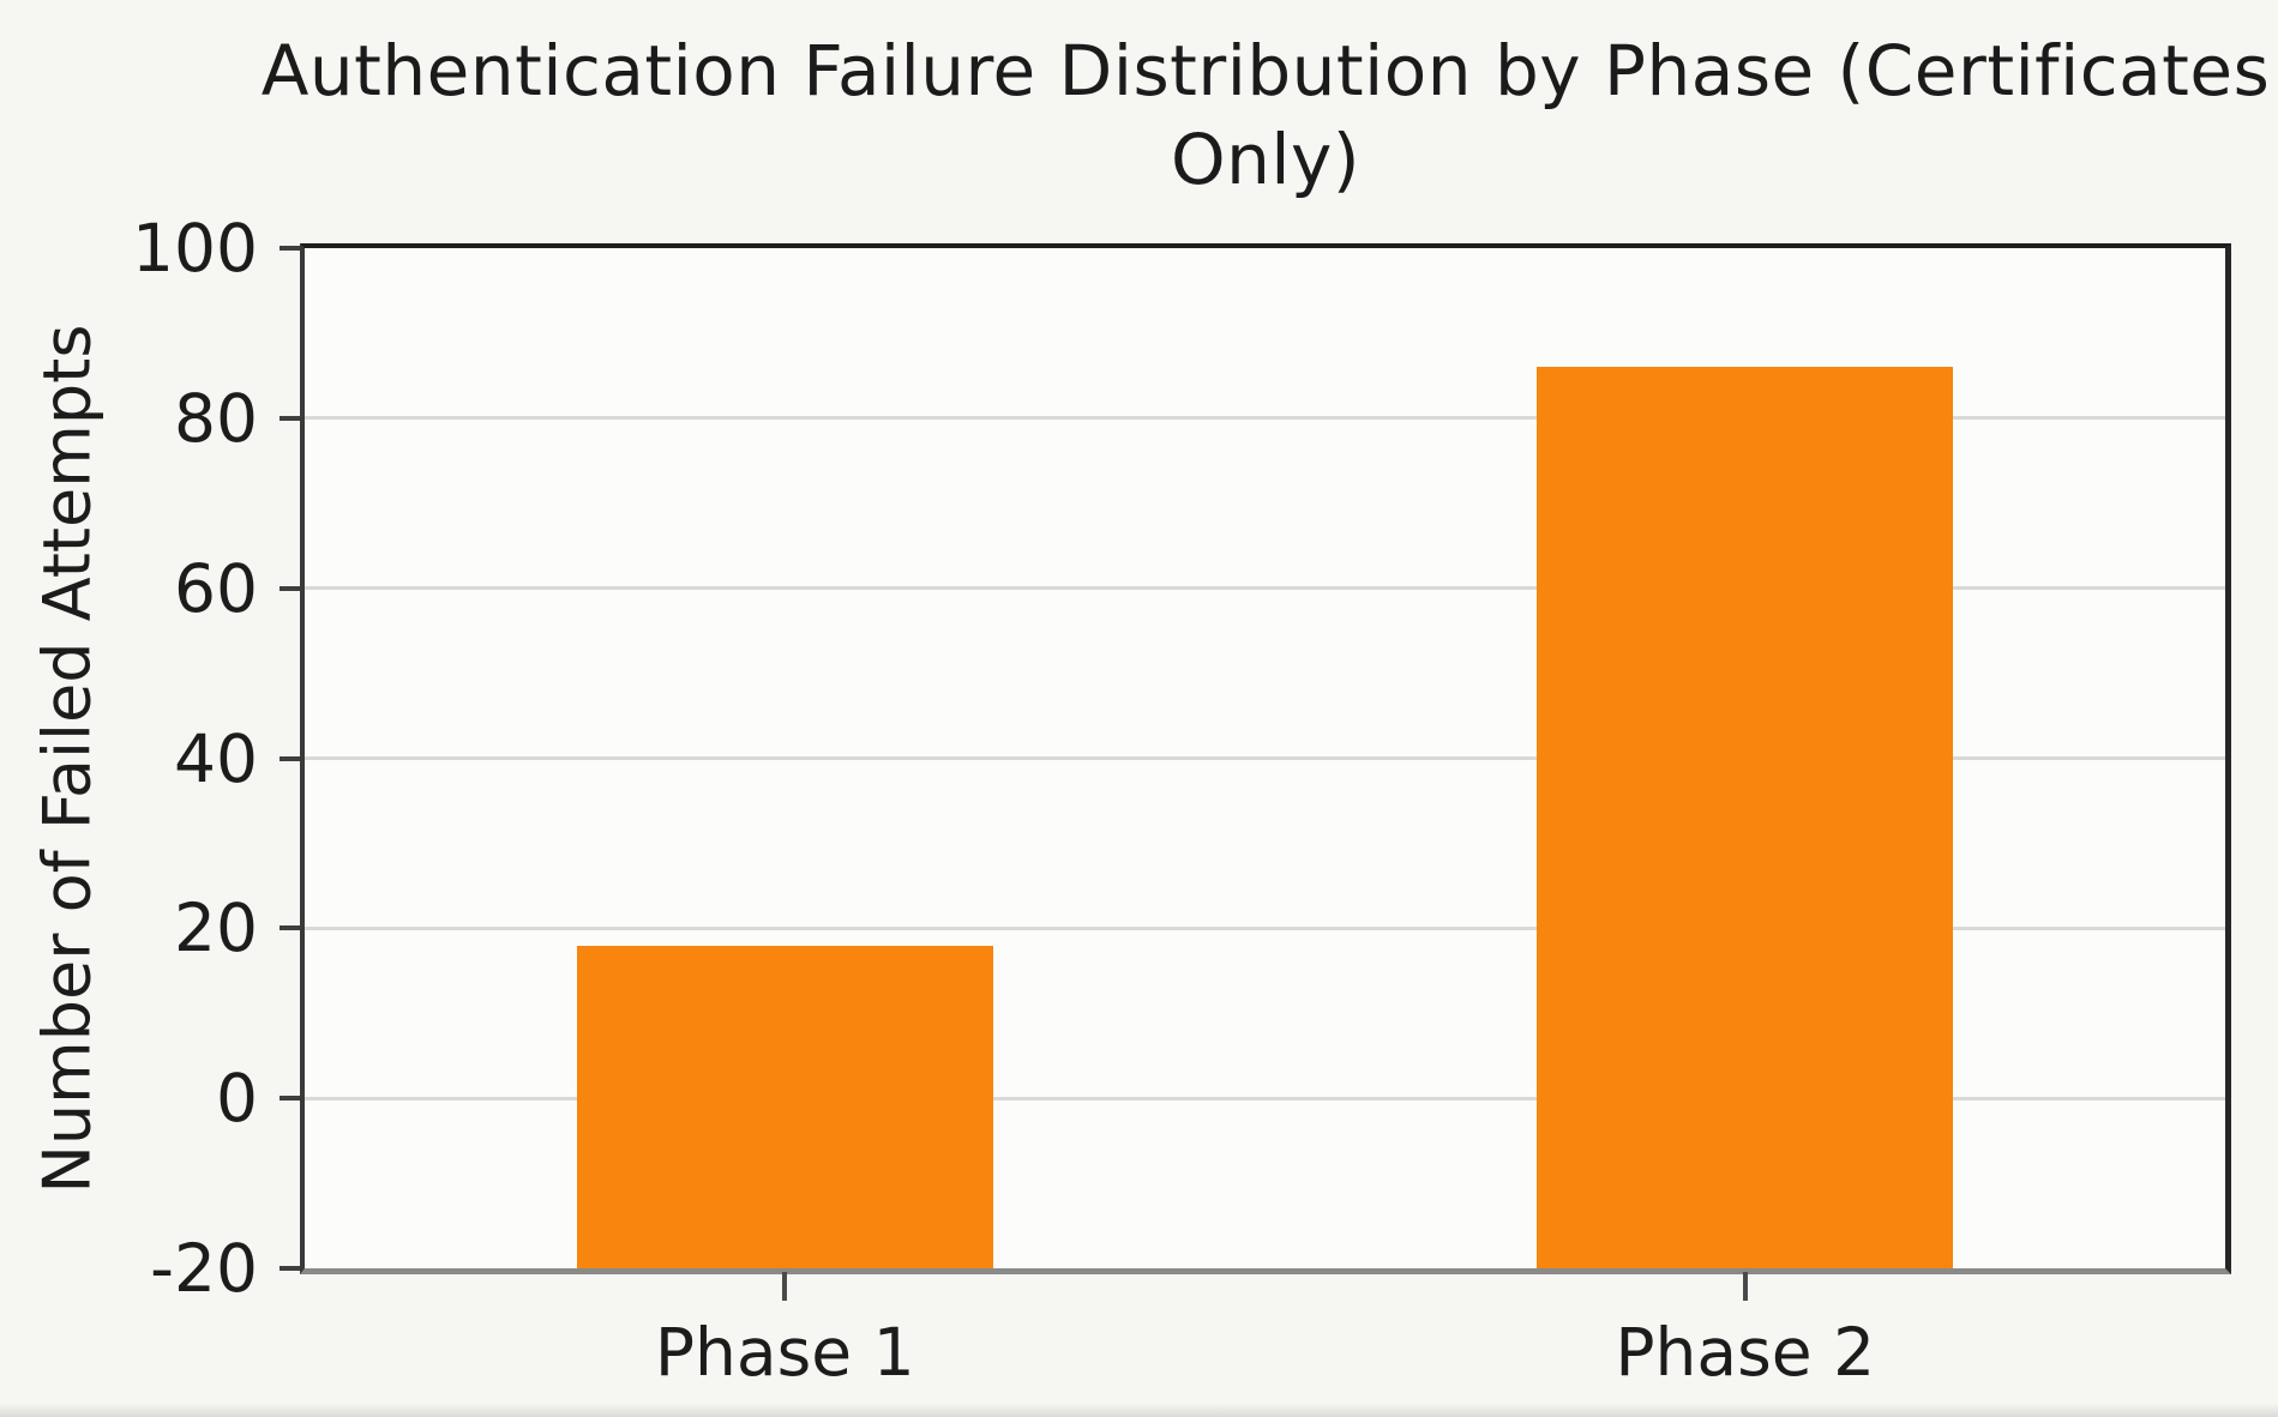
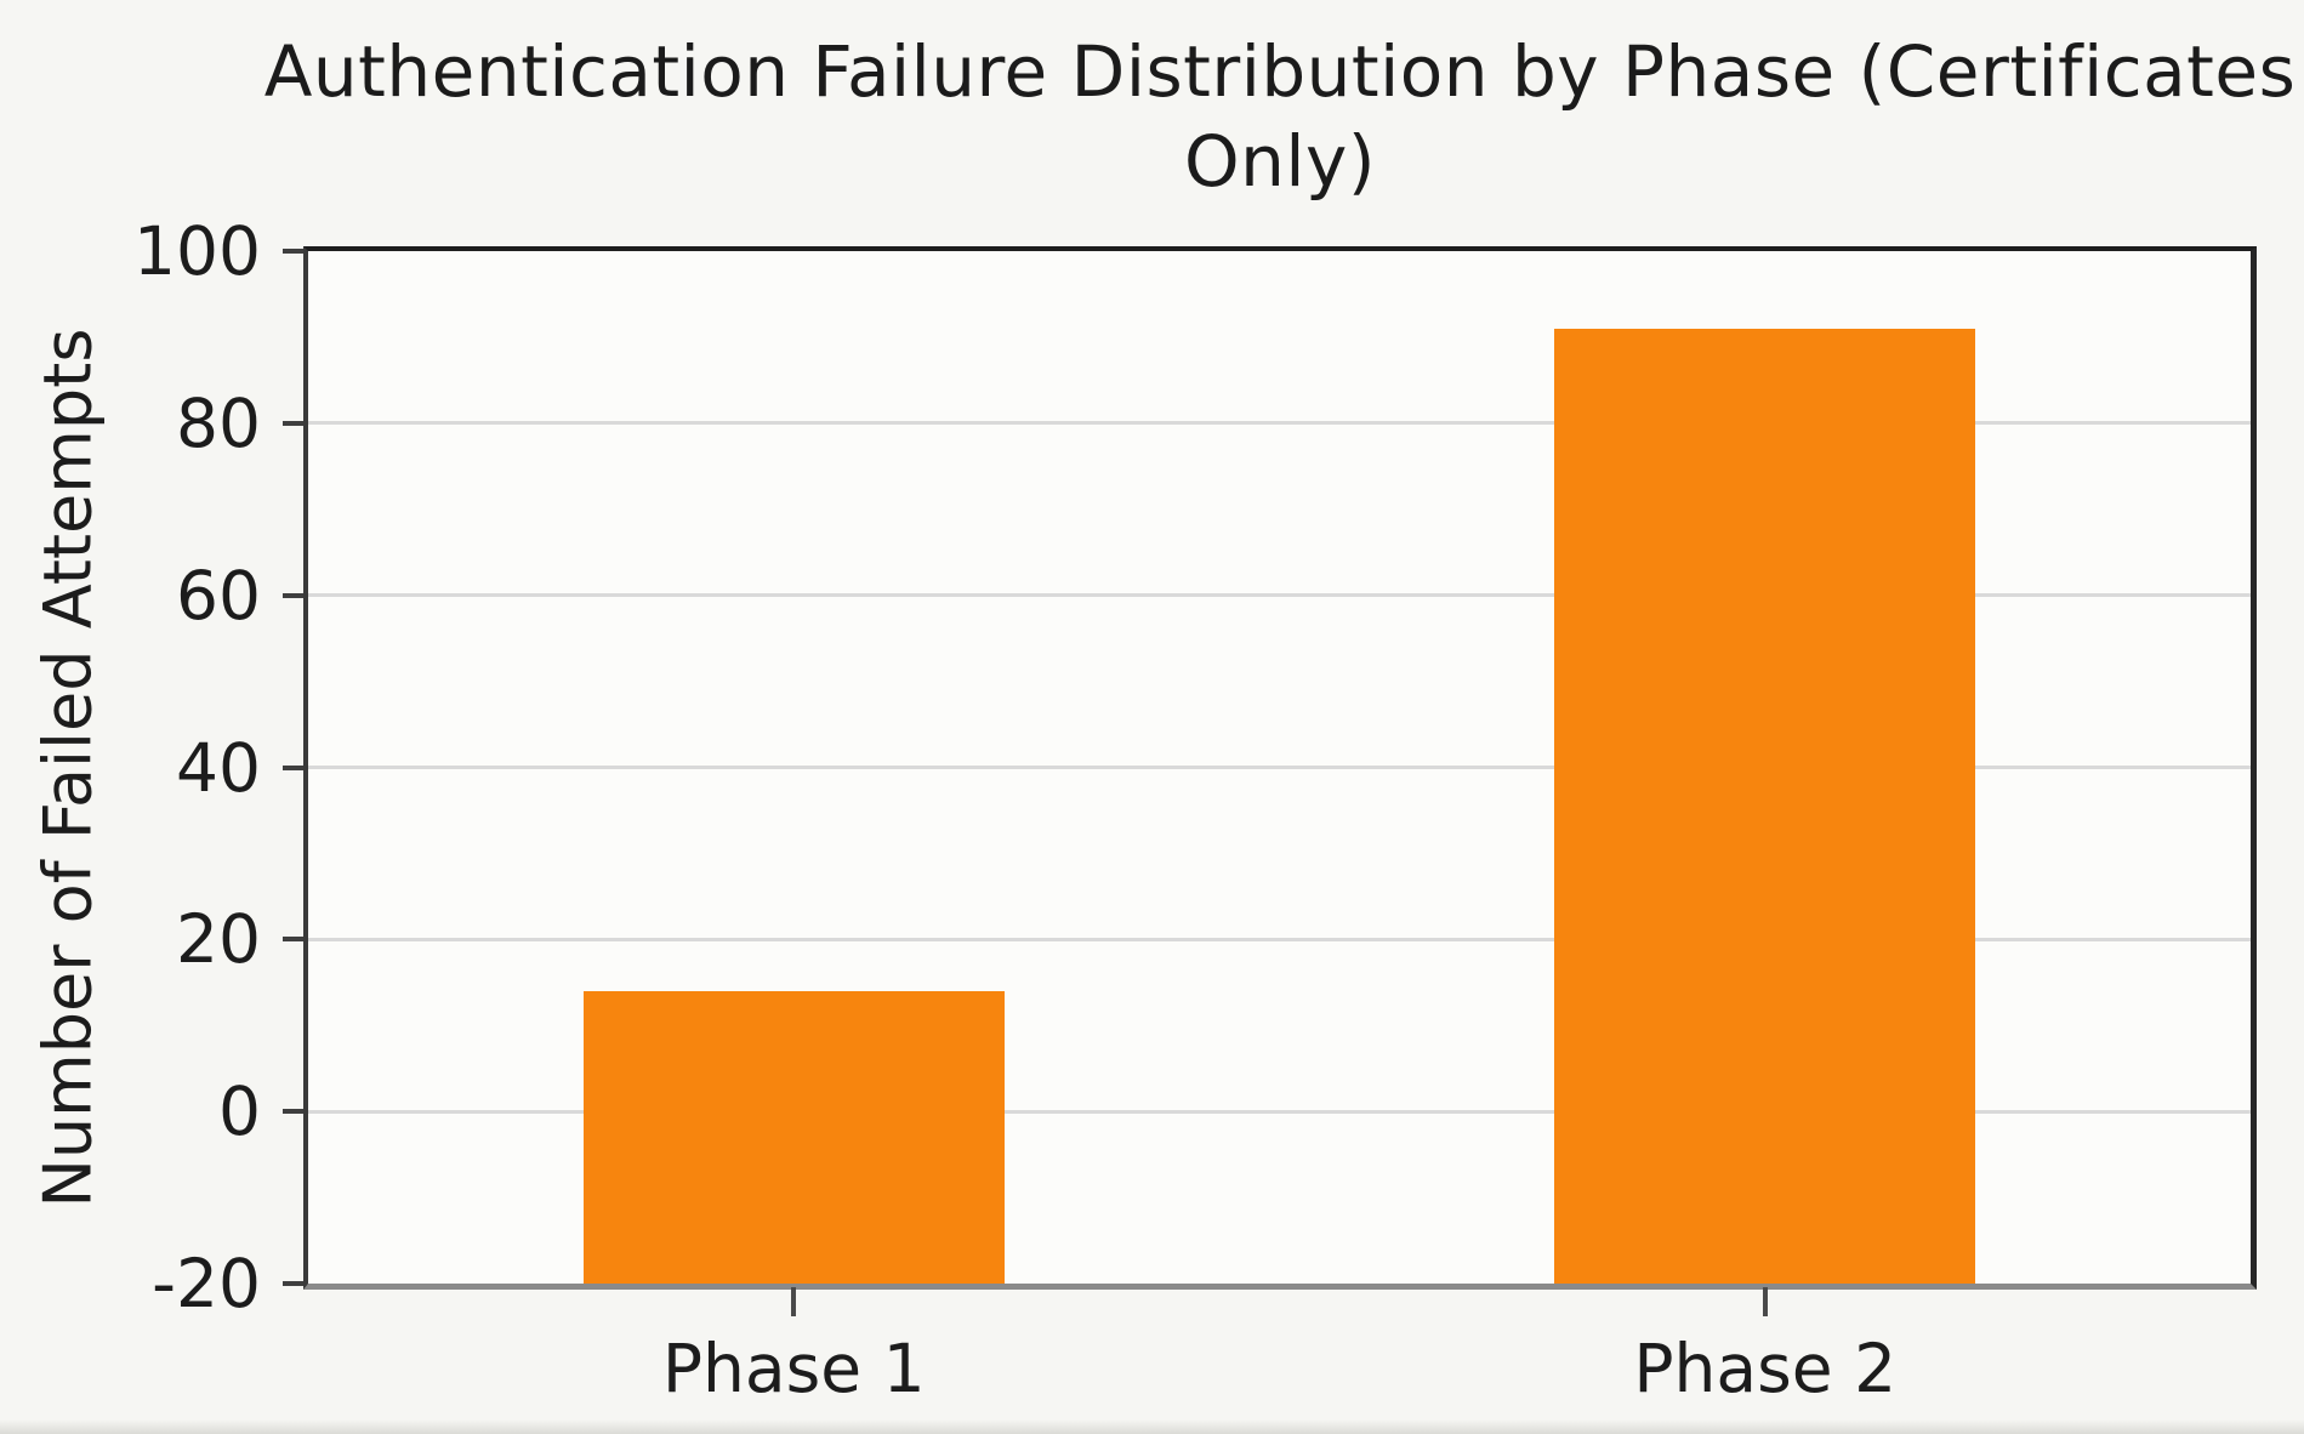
Phase 1: 18 -> 14
Phase 2: 86 -> 91
